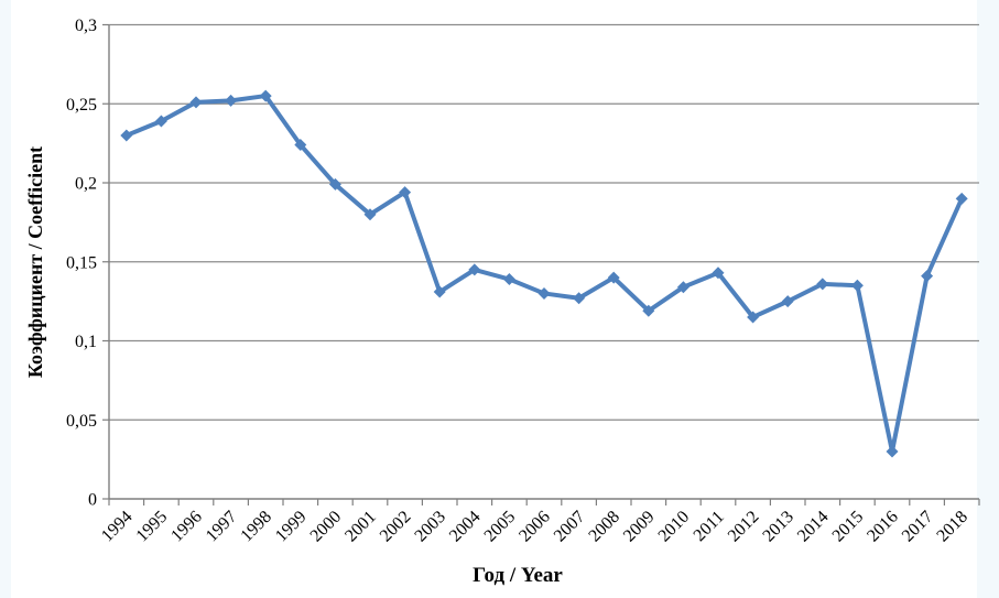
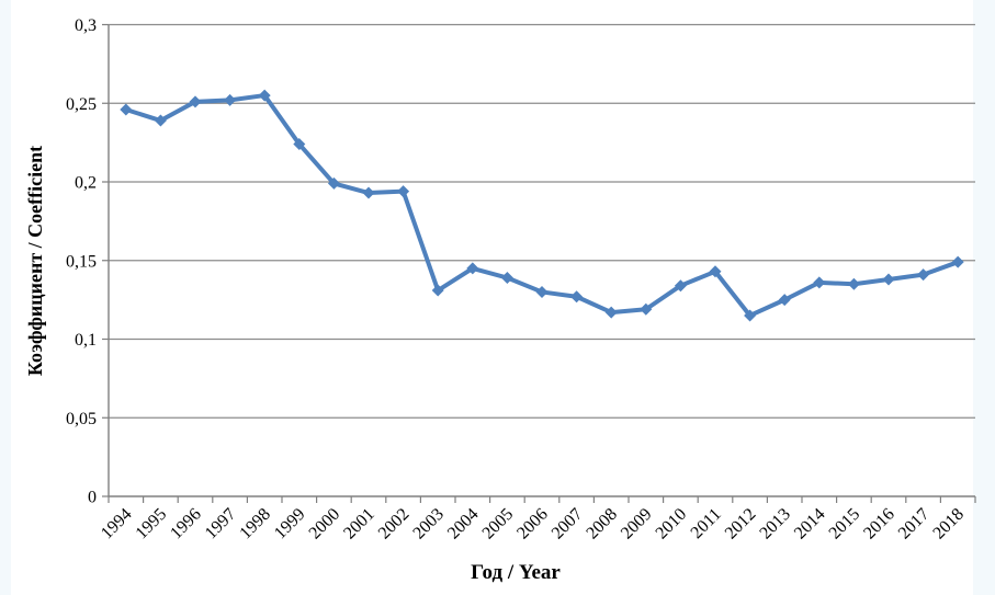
1994: 0,23 -> 0,25
2001: 0,18 -> 0,19
2008: 0,14 -> 0,12
2016: 0,03 -> 0,14
2018: 0,19 -> 0,15
